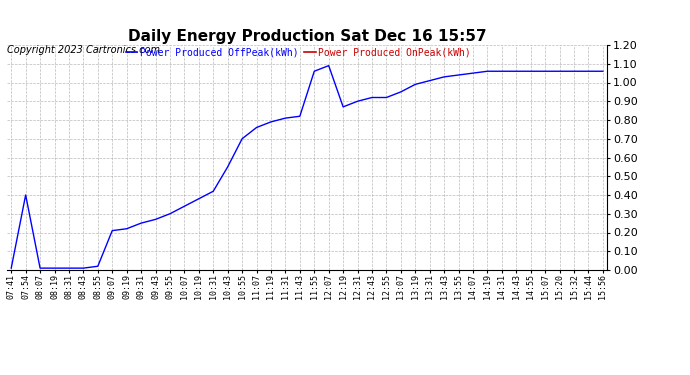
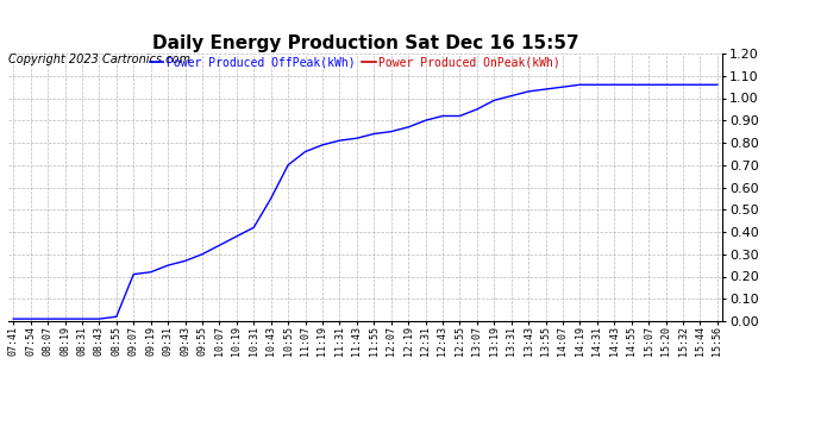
07:54: 0.40 -> 0.01
11:55: 1.06 -> 0.84
12:07: 1.09 -> 0.85
